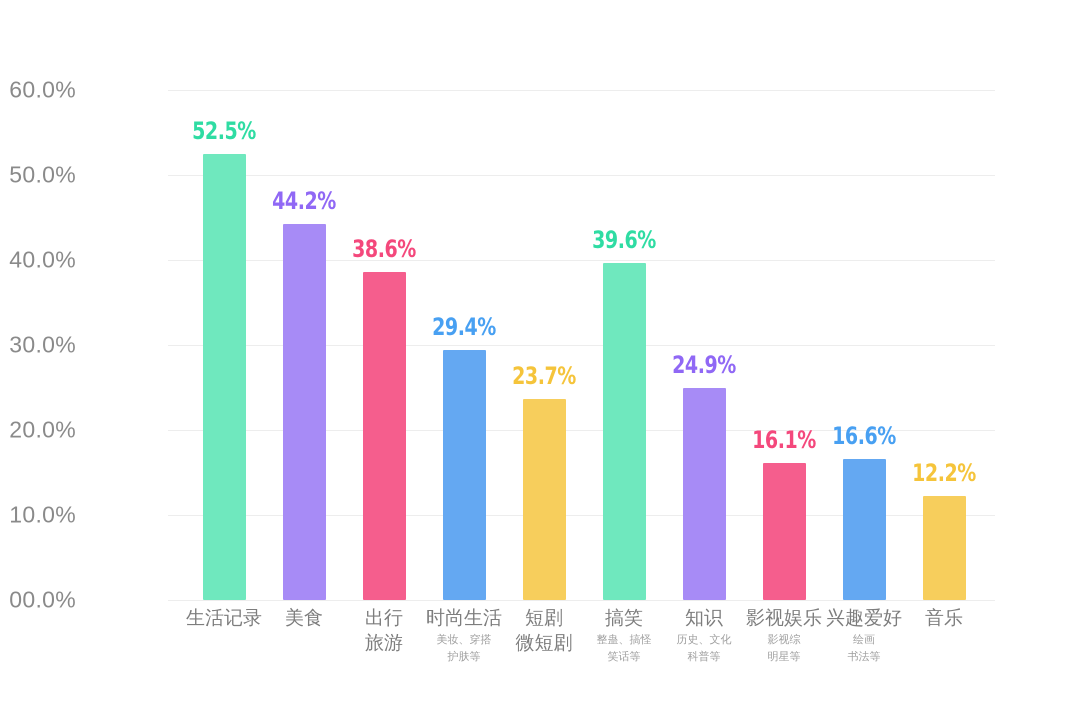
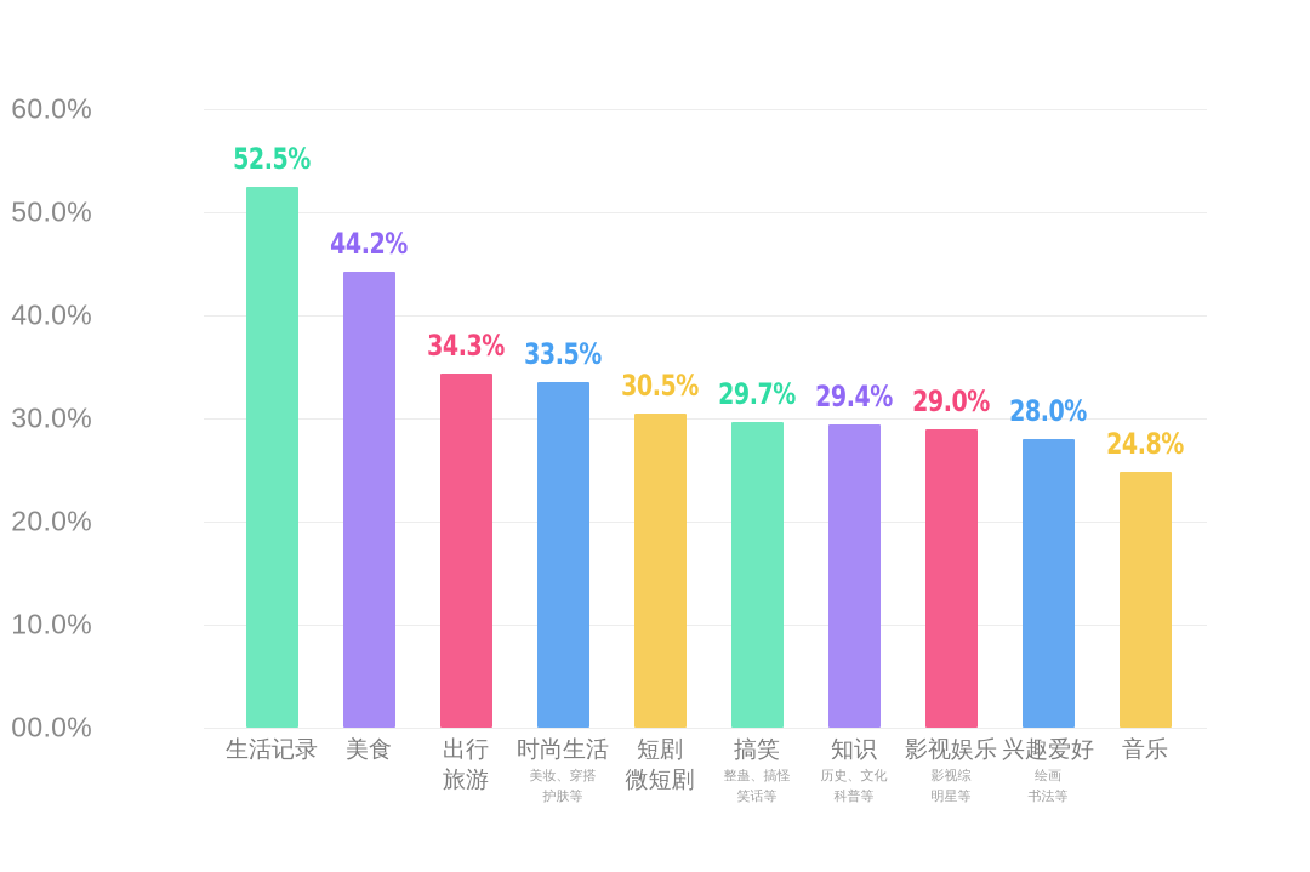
出行 旅游: 38.6% -> 34.3%
时尚生活: 29.4% -> 33.5%
短剧 微短剧: 23.7% -> 30.5%
搞笑: 39.6% -> 29.7%
知识: 24.9% -> 29.4%
影视娱乐: 16.1% -> 29.0%
兴趣爱好: 16.6% -> 28.0%
音乐: 12.2% -> 24.8%
